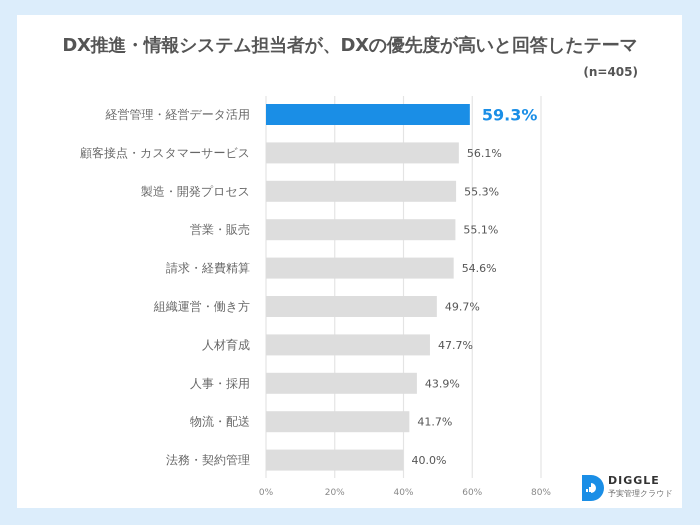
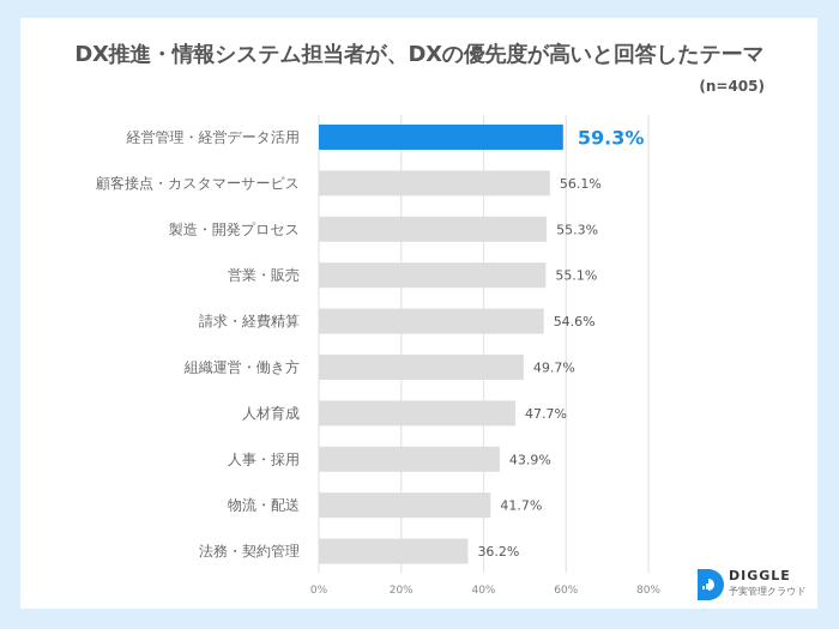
法務・契約管理: 40.0% -> 36.2%
